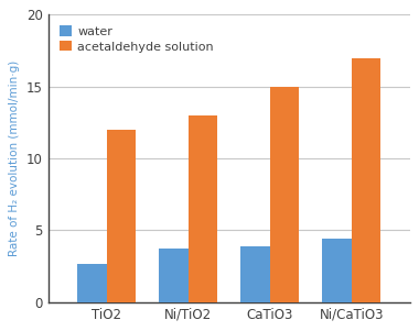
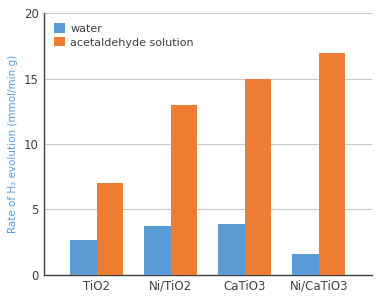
acetaldehyde solution/TiO2: 12 -> 7
water/Ni/CaTiO3: 4.4 -> 1.6
